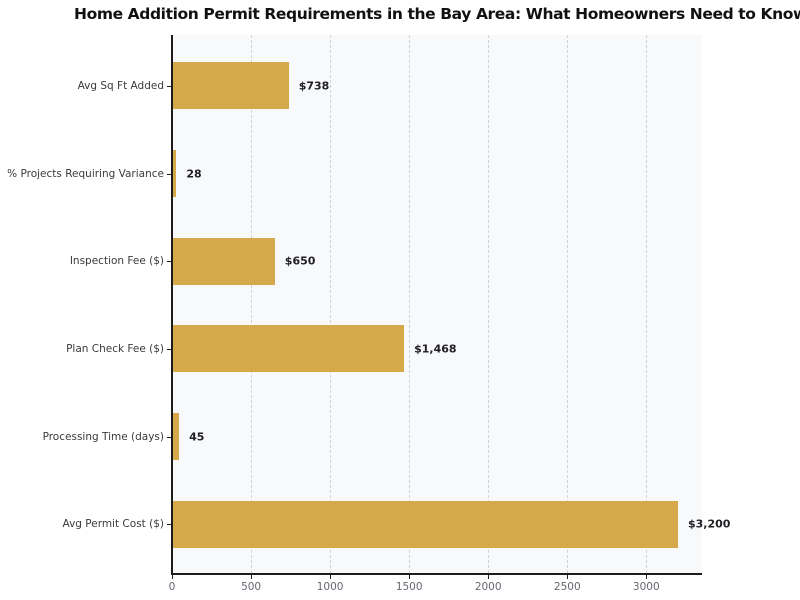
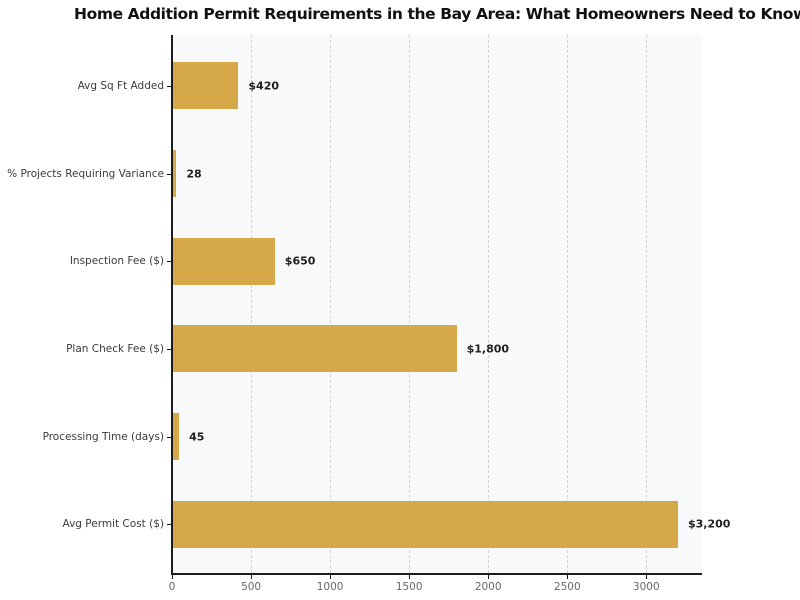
Avg Sq Ft Added: $738 -> $420
Plan Check Fee ($): $1,468 -> $1,800
